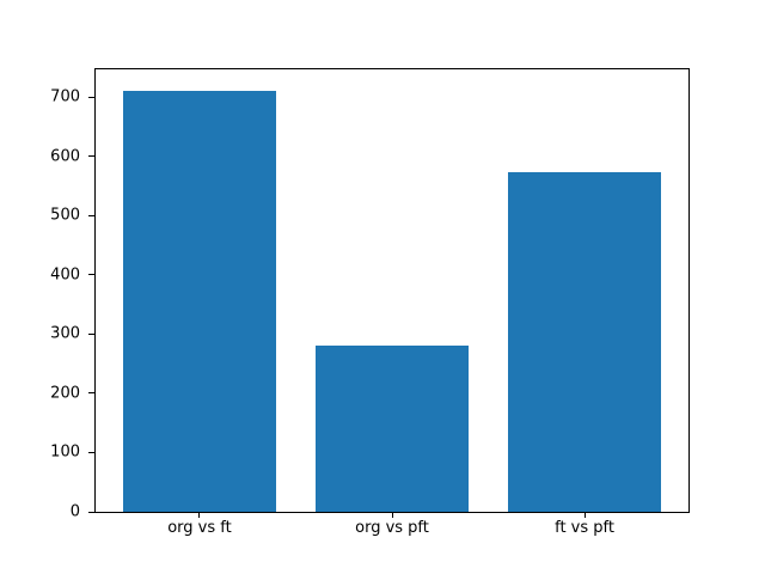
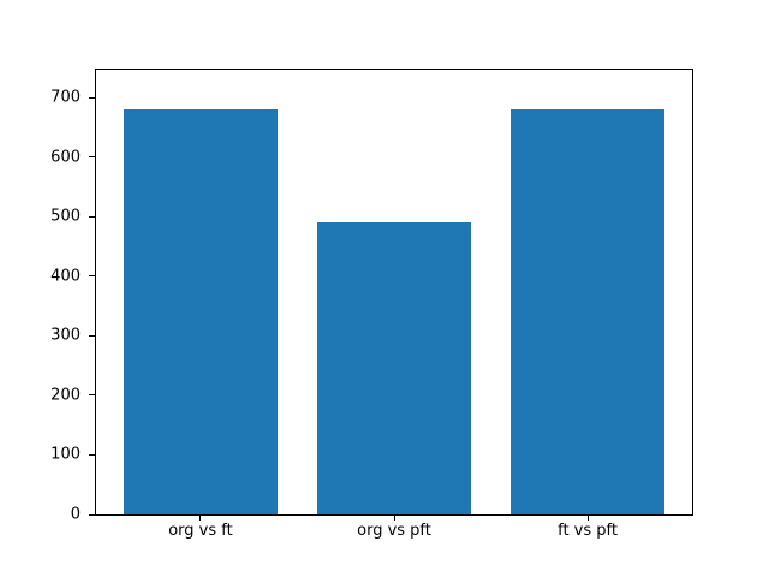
org vs ft: 710 -> 680
org vs pft: 280 -> 490
ft vs pft: 570 -> 680
